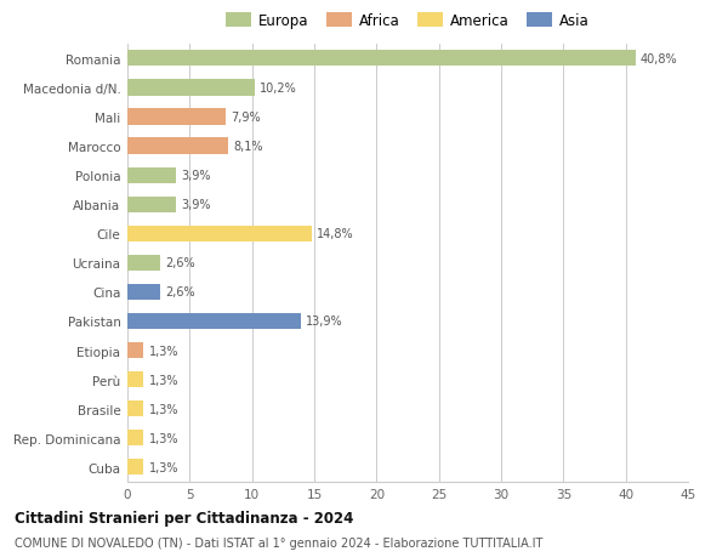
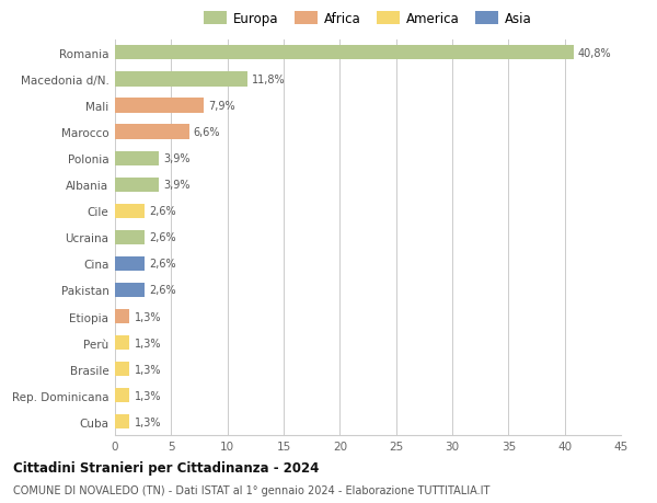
Macedonia d/N.: 10,2% -> 11,8%
Marocco: 8,1% -> 6,6%
Cile: 14,8% -> 2,6%
Pakistan: 13,9% -> 2,6%
